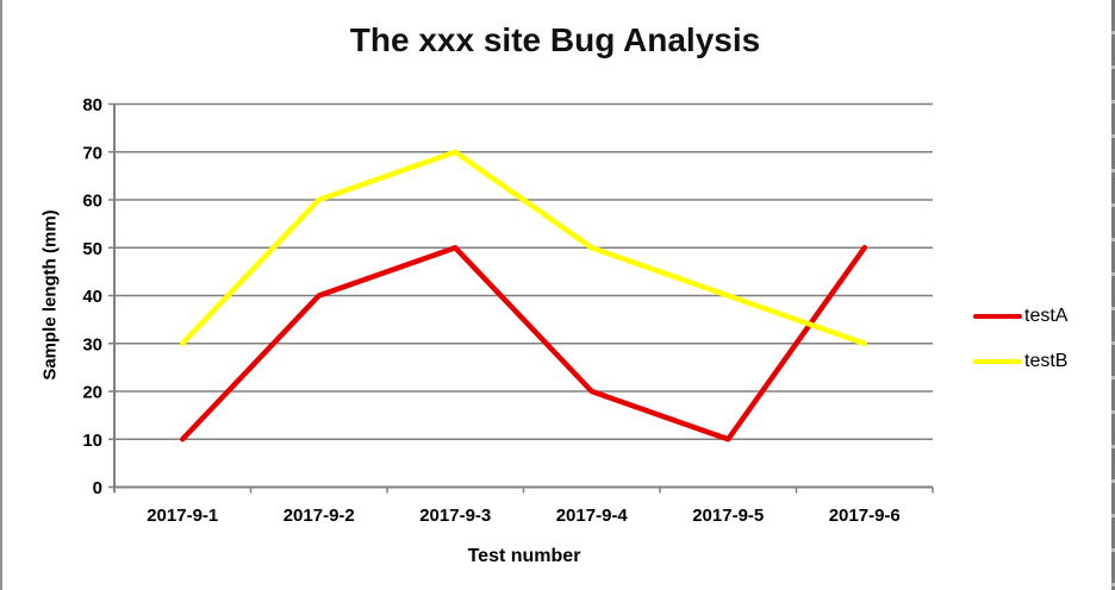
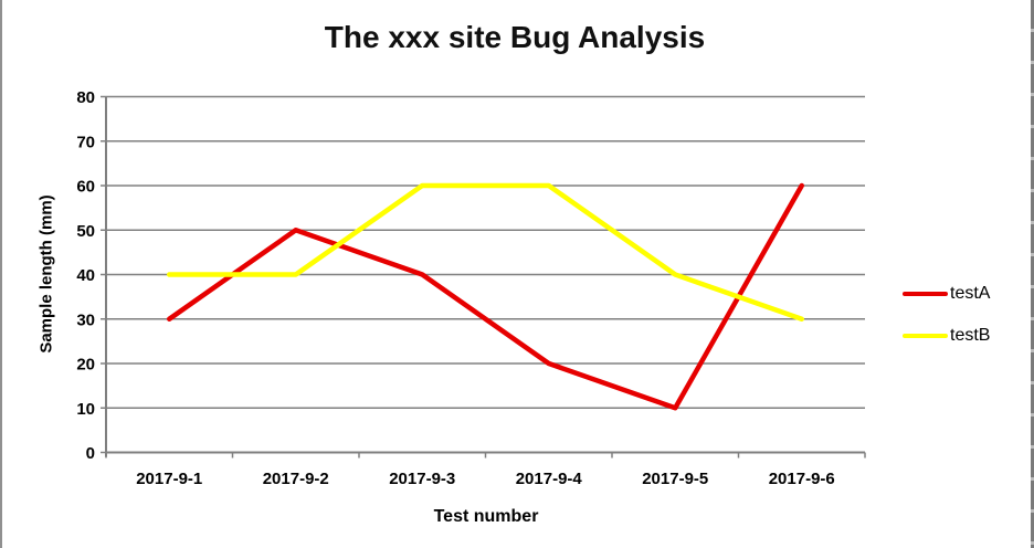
testA/2017-9-1: 10 -> 30
testB/2017-9-1: 30 -> 40
testA/2017-9-2: 40 -> 50
testB/2017-9-2: 60 -> 40
testA/2017-9-3: 50 -> 40
testB/2017-9-3: 70 -> 60
testB/2017-9-4: 50 -> 60
testA/2017-9-6: 50 -> 60
